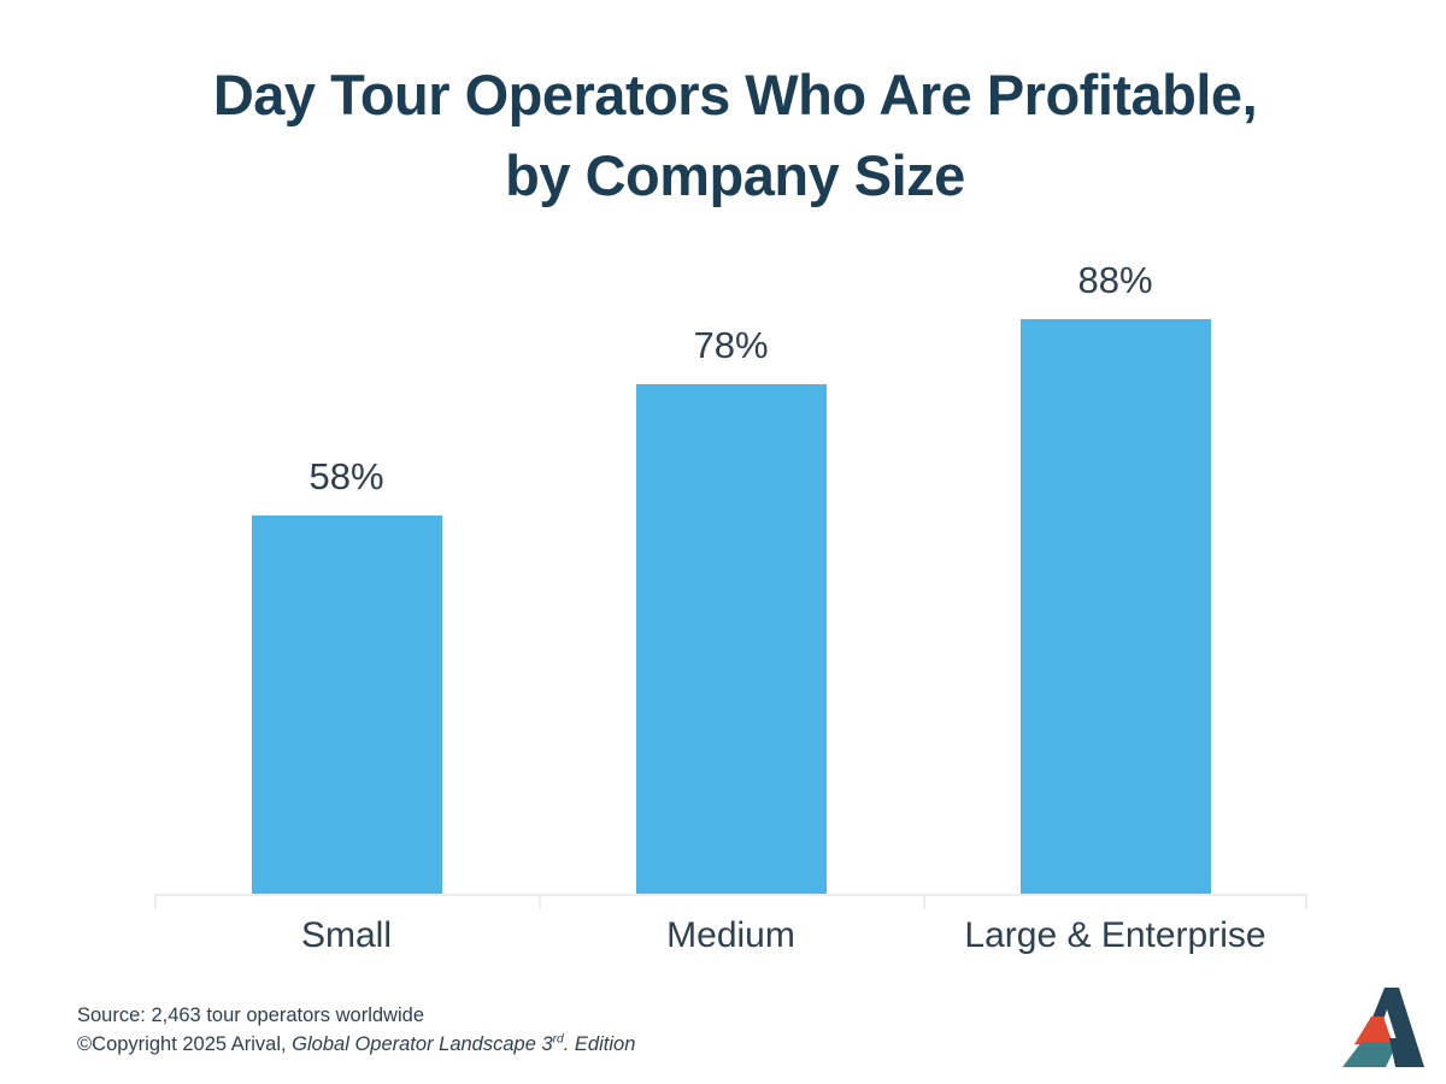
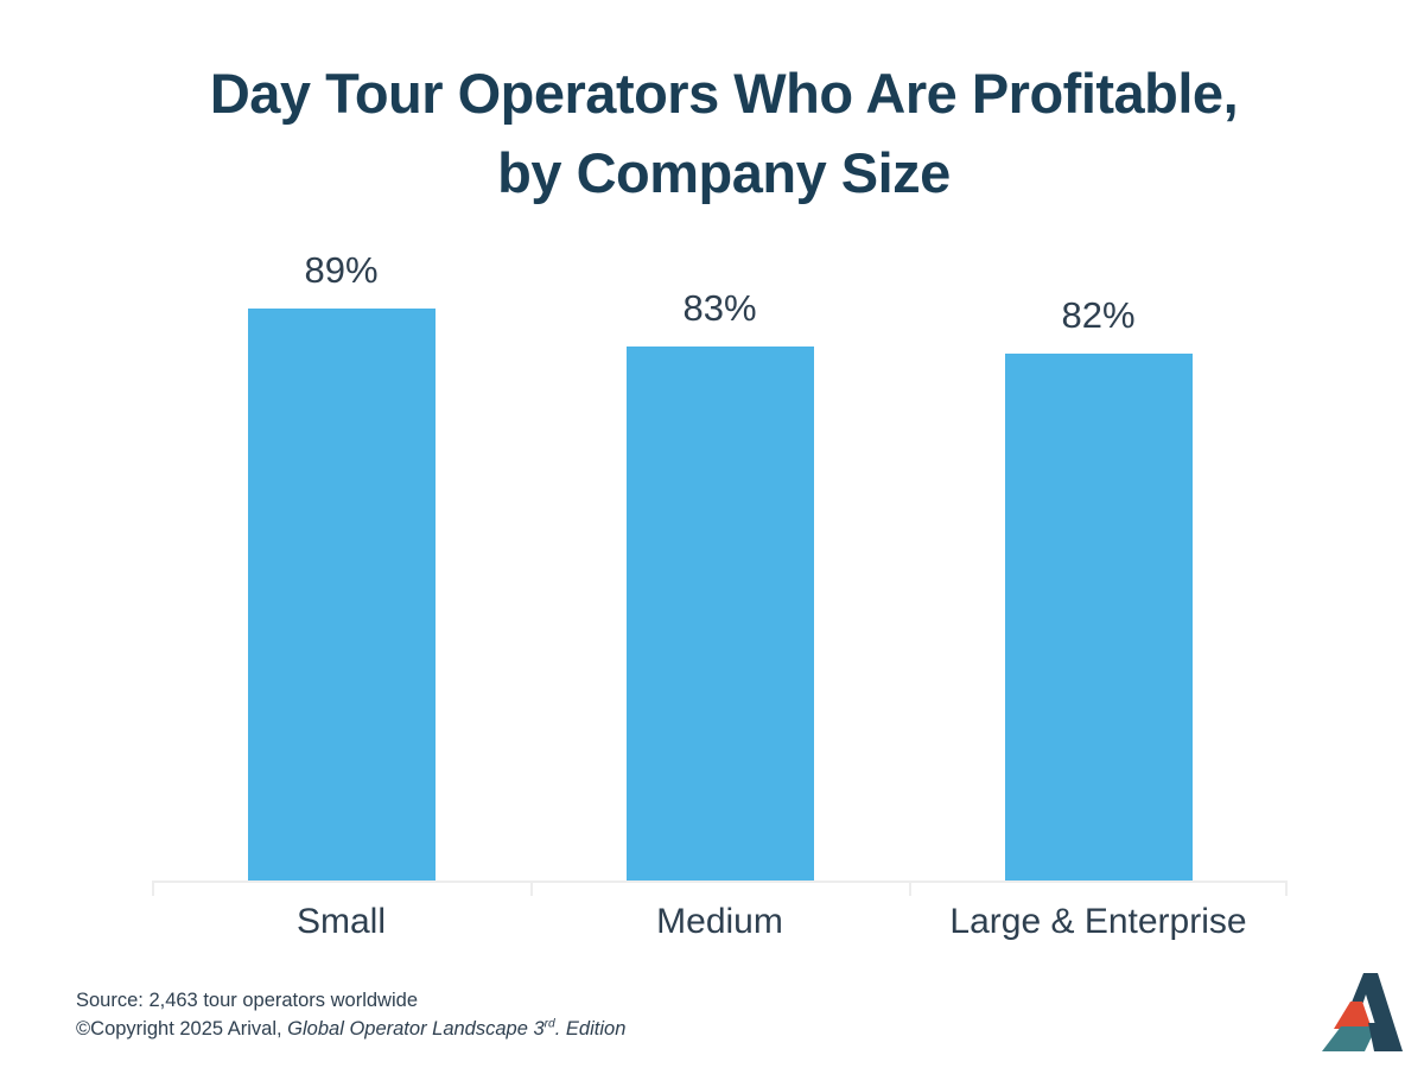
Small: 58% -> 89%
Medium: 78% -> 83%
Large & Enterprise: 88% -> 82%
